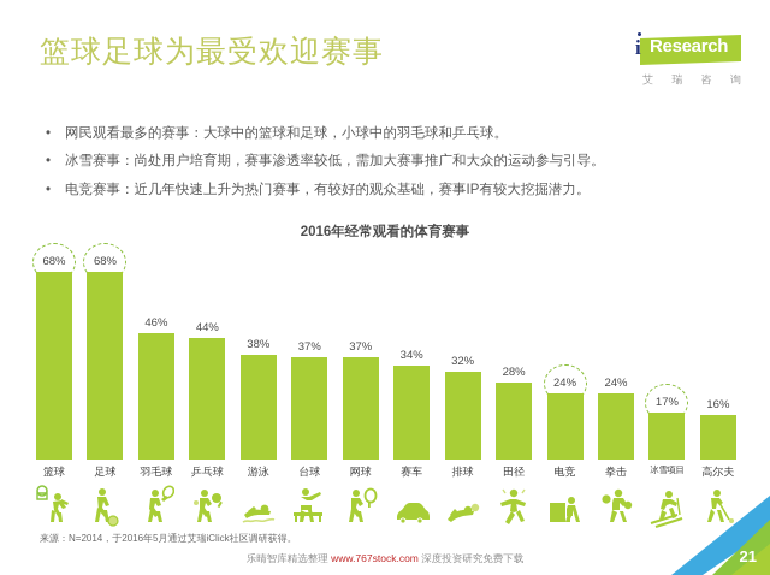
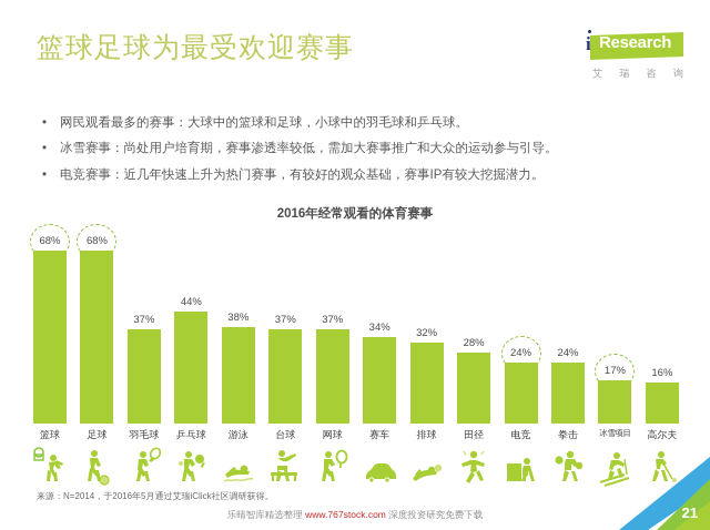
羽毛球: 46% -> 37%
